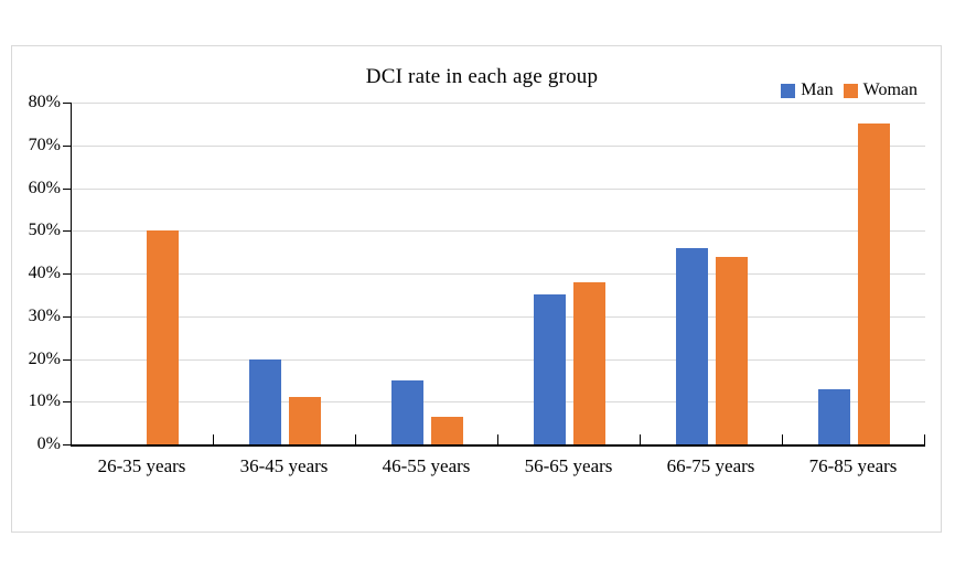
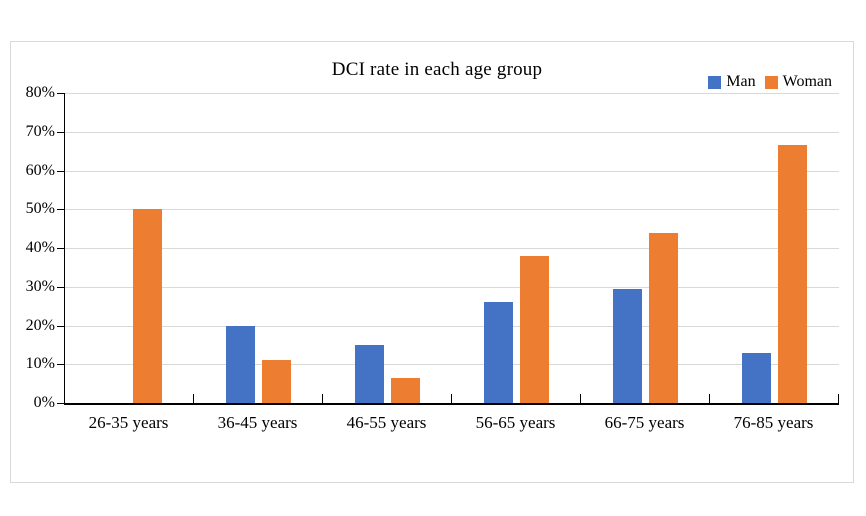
Man/56-65 years: 35% -> 26%
Man/66-75 years: 46% -> 30%
Woman/76-85 years: 75% -> 67%
